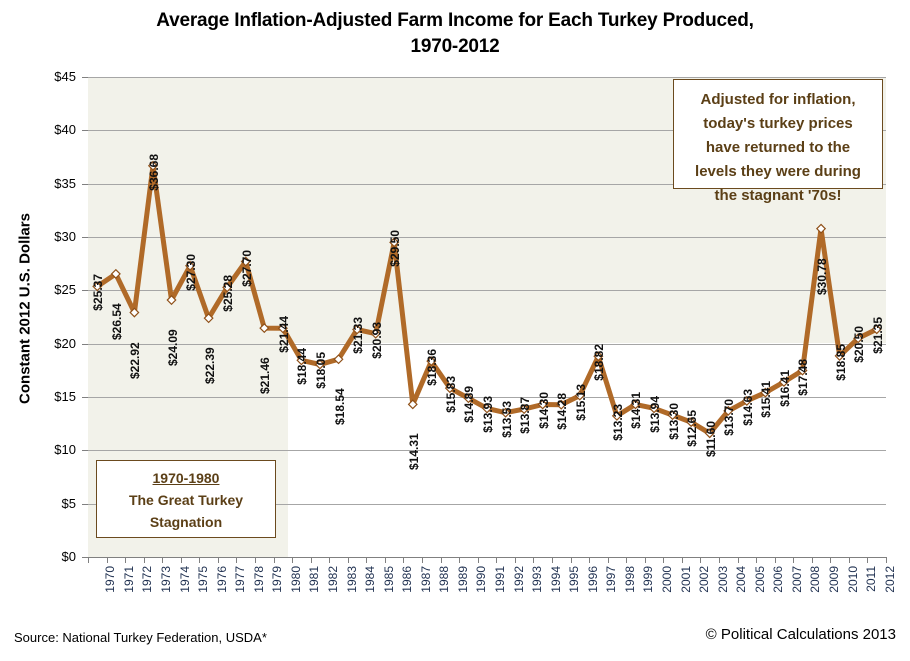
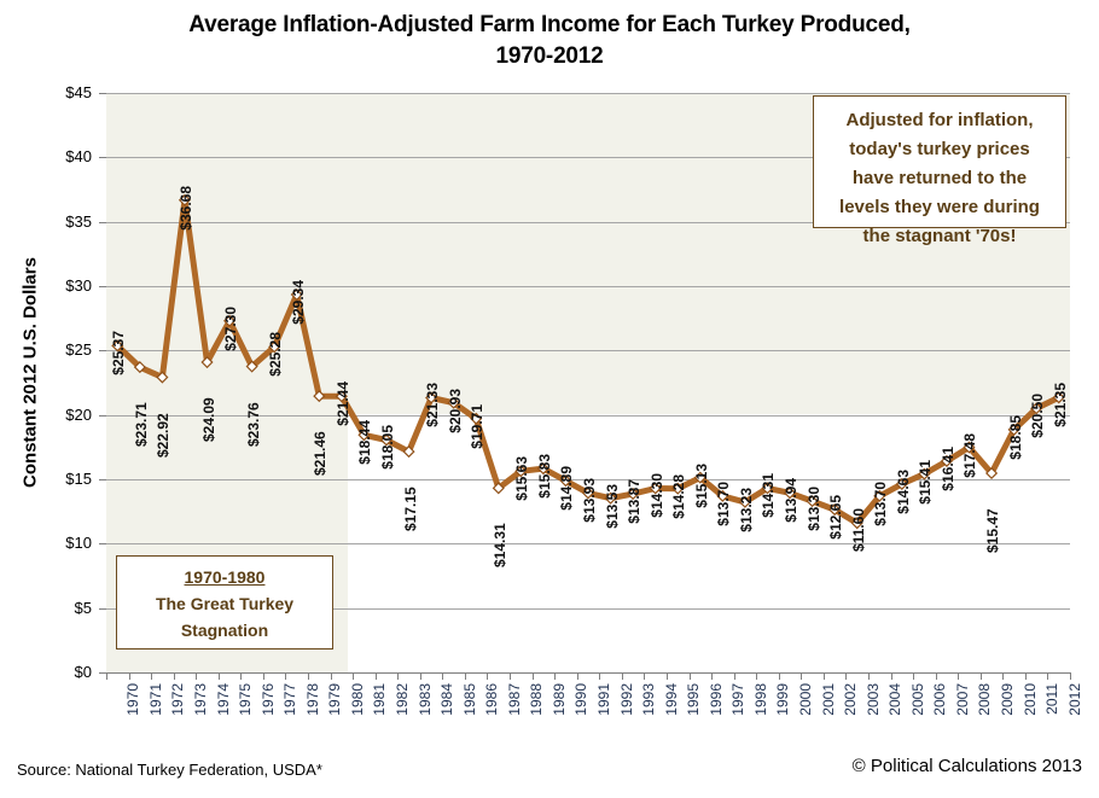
1971: $26.54 -> $23.71
1976: $22.39 -> $23.76
1978: $27.70 -> $29.34
1983: $18.54 -> $17.15
1986: $29.50 -> $19.71
1988: $18.36 -> $15.63
1997: $18.82 -> $13.70
2009: $30.78 -> $15.47
